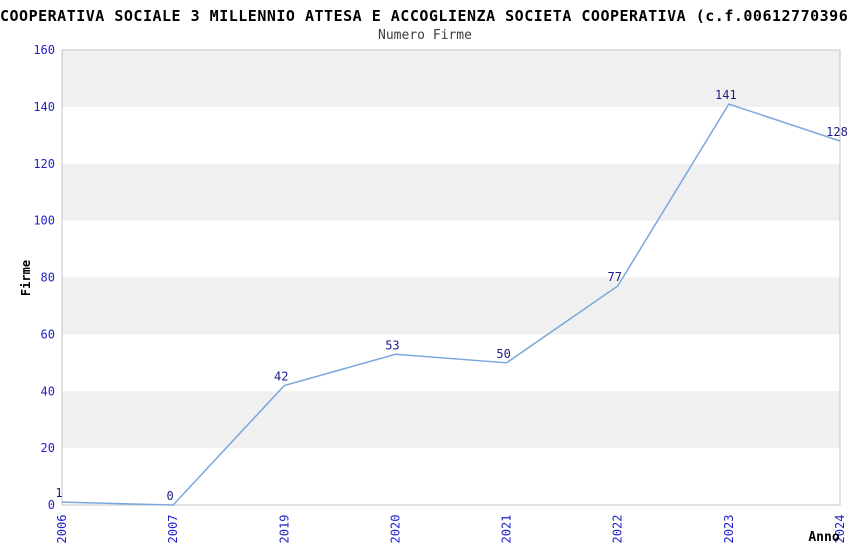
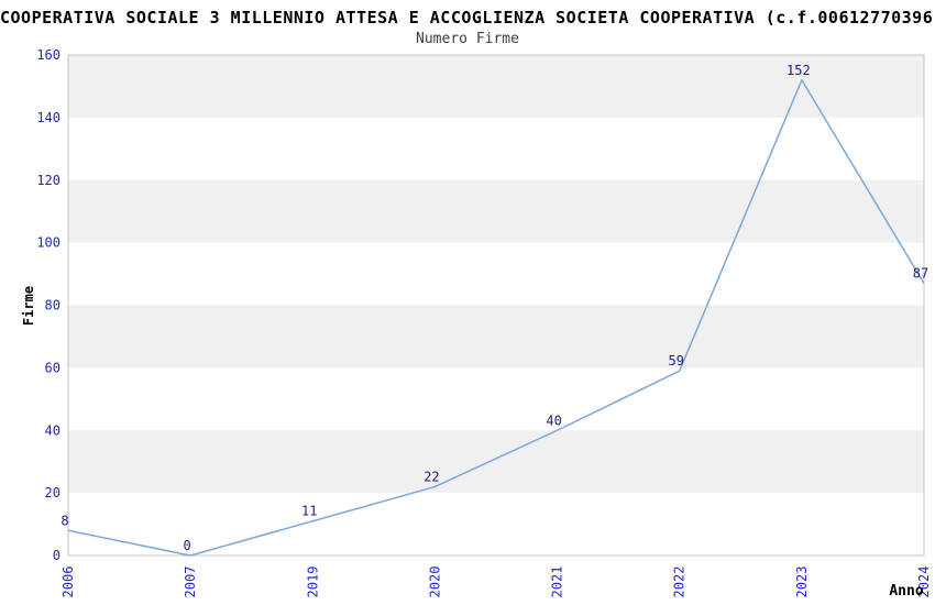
2006: 1 -> 8
2019: 42 -> 11
2020: 53 -> 22
2021: 50 -> 40
2022: 77 -> 59
2023: 141 -> 152
2024: 128 -> 87
